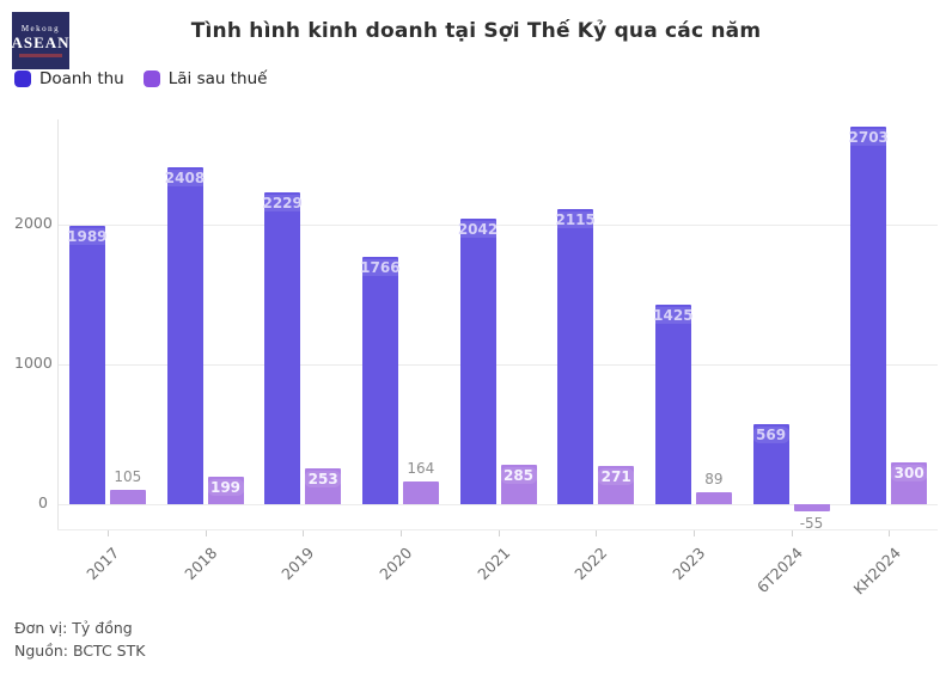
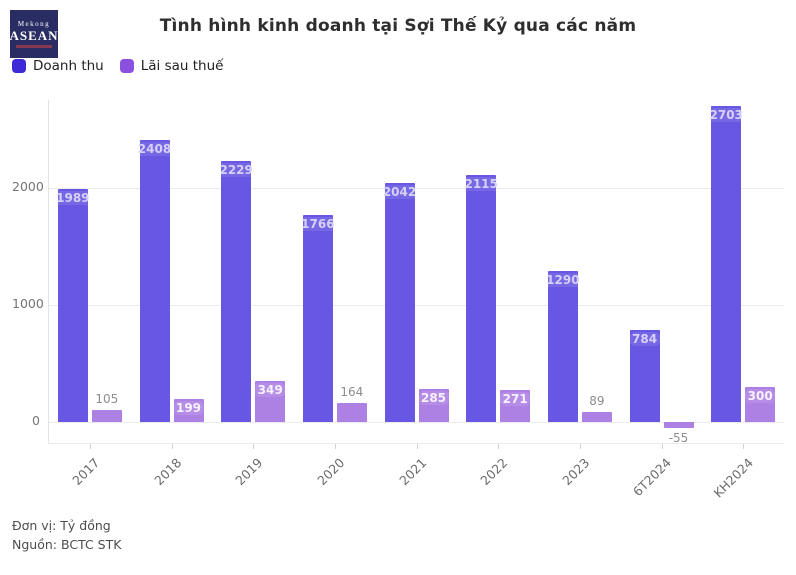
Lãi sau thuế/2019: 253 -> 349
Doanh thu/2023: 1425 -> 1290
Doanh thu/6T2024: 569 -> 784
